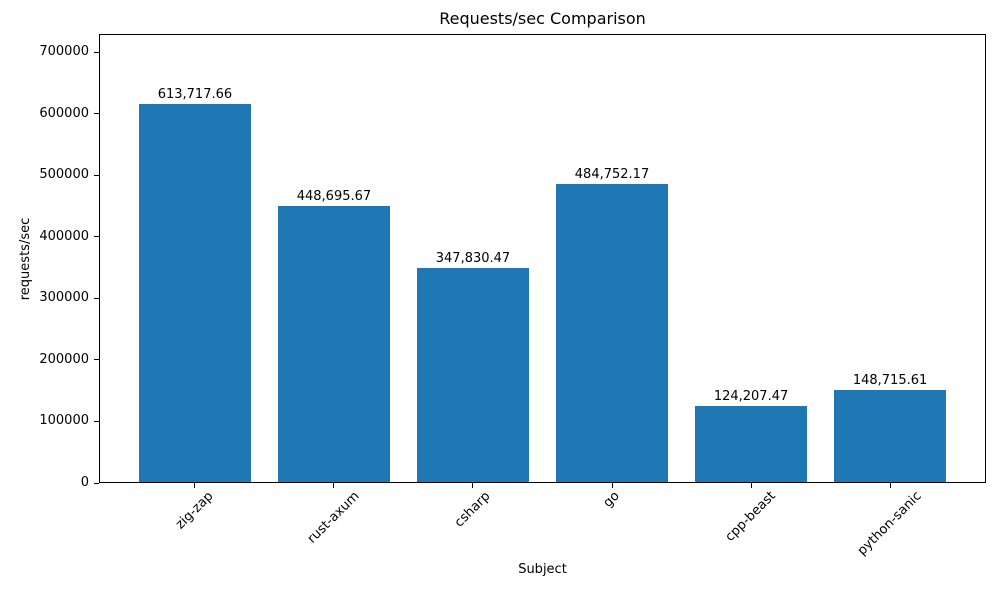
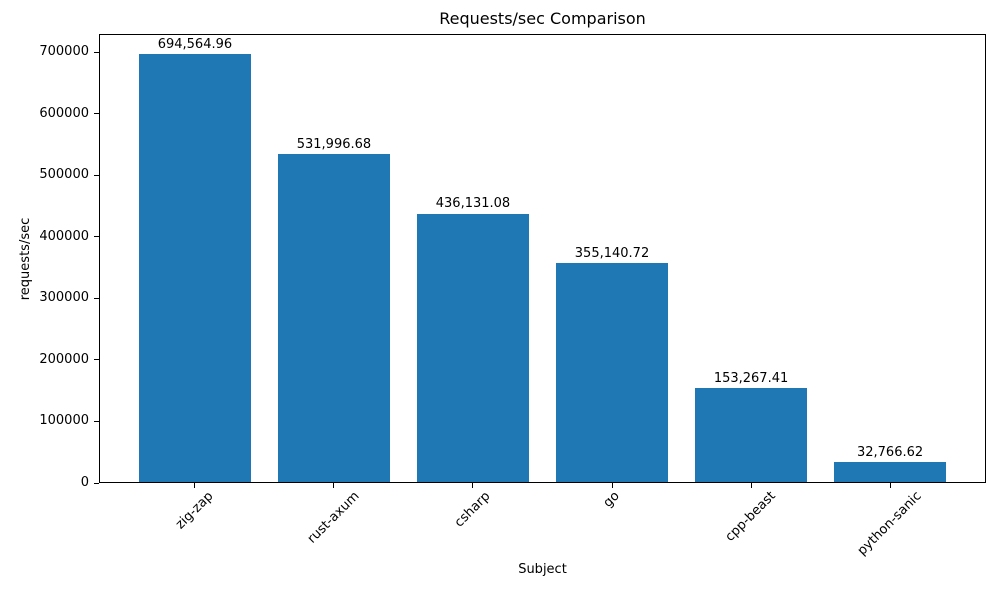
zig-zap: 613,717.66 -> 694,564.96
rust-axum: 448,695.67 -> 531,996.68
csharp: 347,830.47 -> 436,131.08
go: 484,752.17 -> 355,140.72
cpp-beast: 124,207.47 -> 153,267.41
python-sanic: 148,715.61 -> 32,766.62
